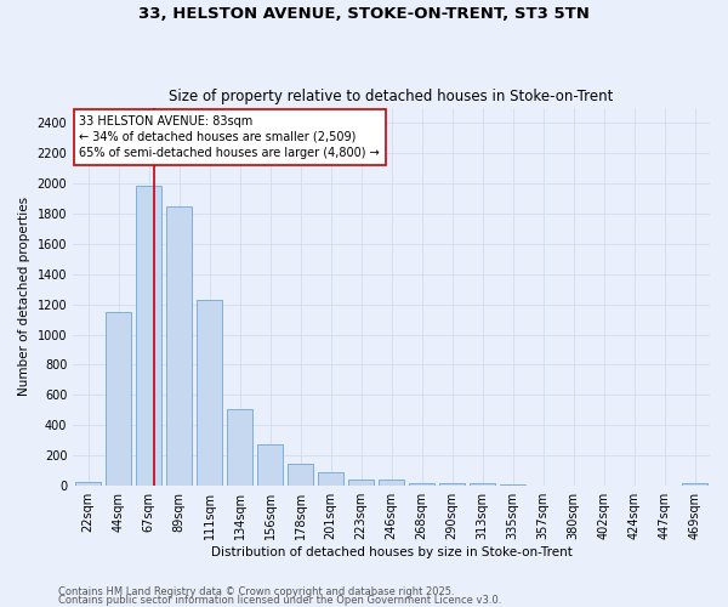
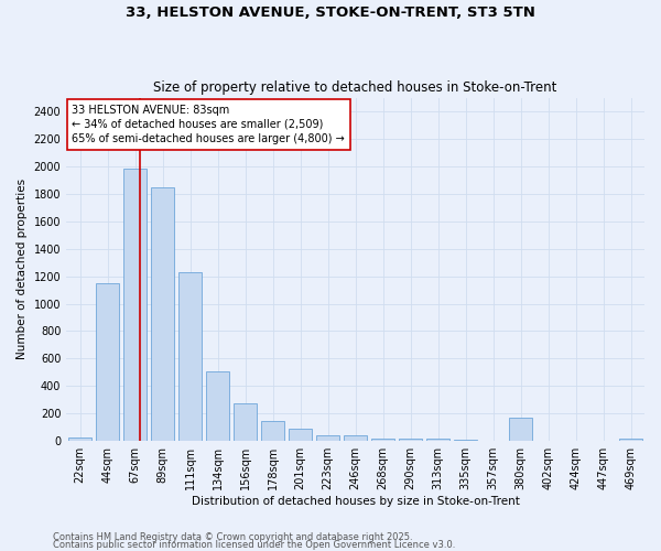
380sqm: 0 -> 170
